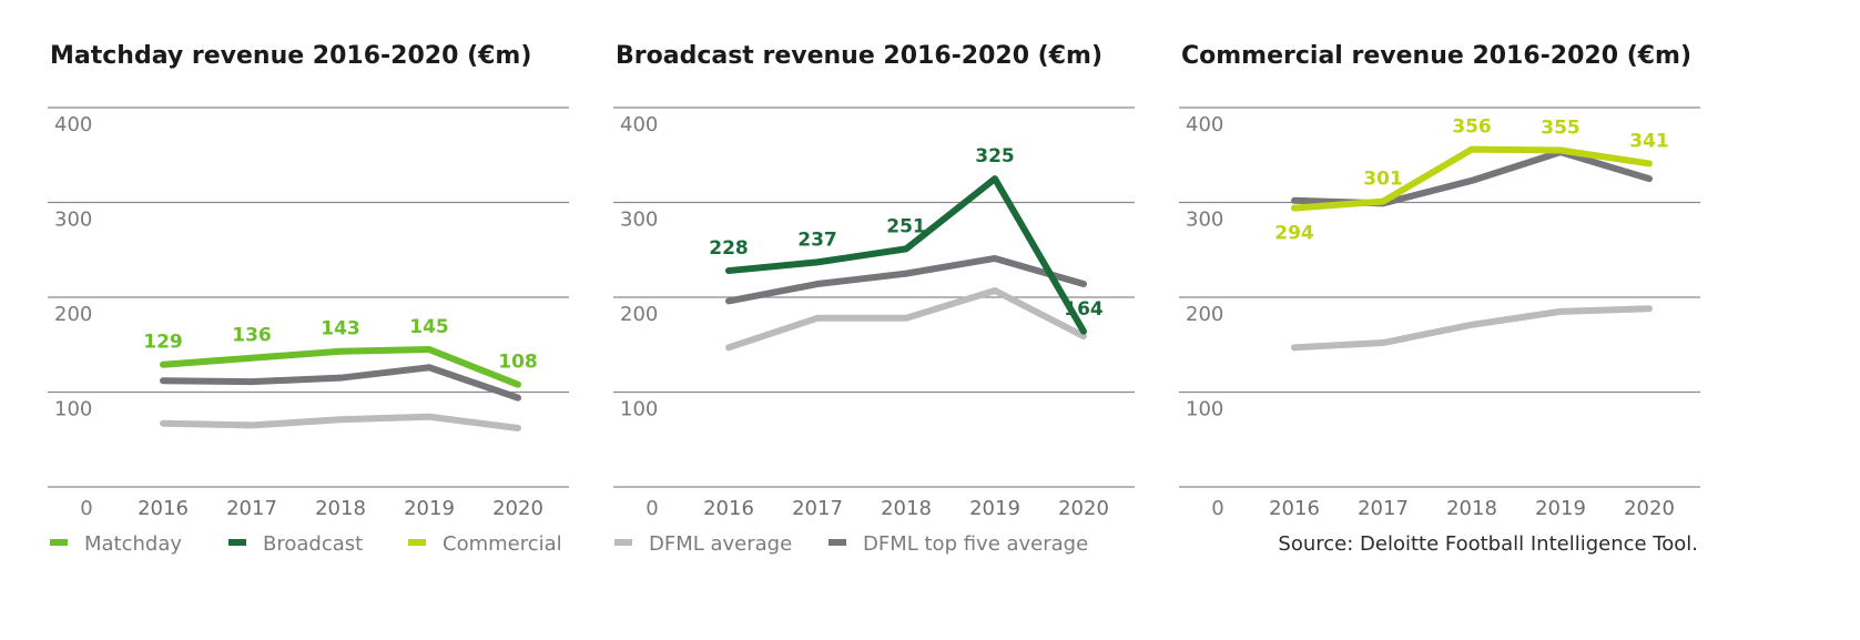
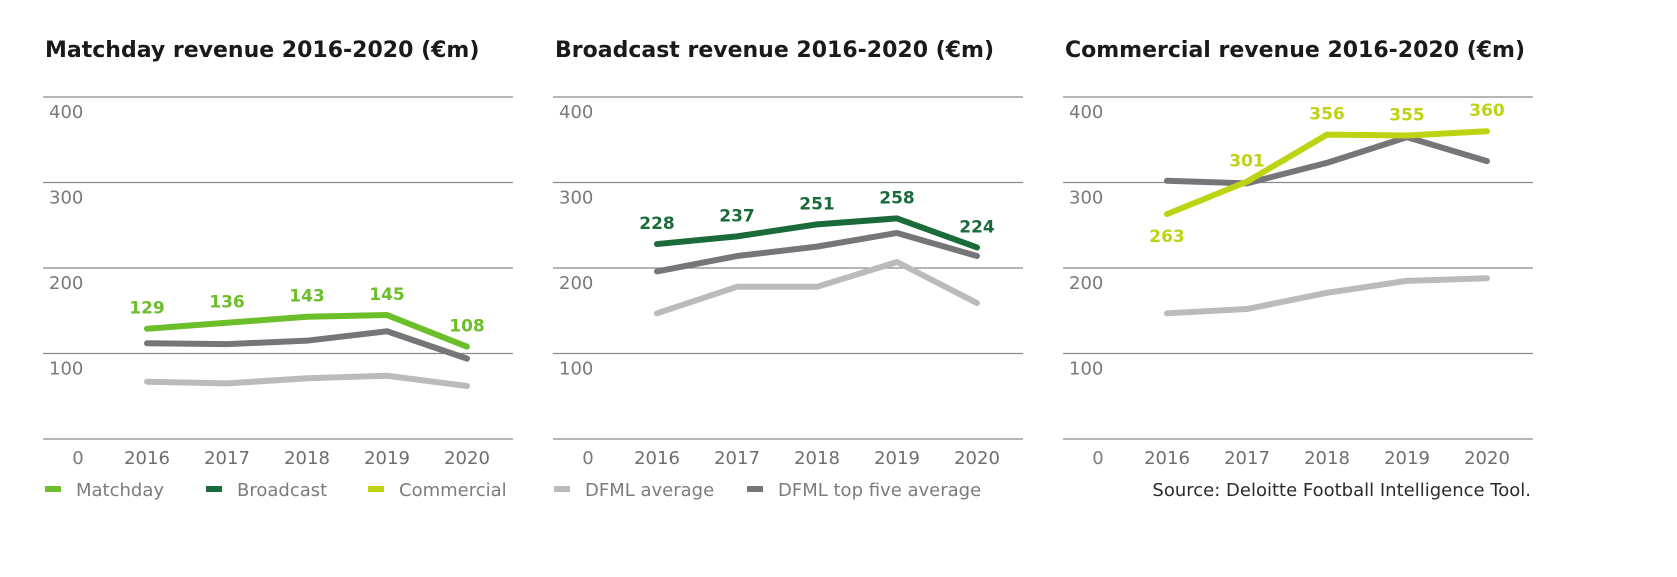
Broadcast revenue 2016-2020 (€m)/Broadcast/2019: 325 -> 258
Broadcast revenue 2016-2020 (€m)/Broadcast/2020: 164 -> 224
Commercial revenue 2016-2020 (€m)/Commercial/2016: 294 -> 263
Commercial revenue 2016-2020 (€m)/Commercial/2020: 341 -> 360
